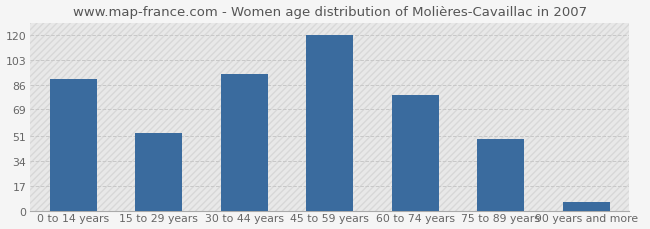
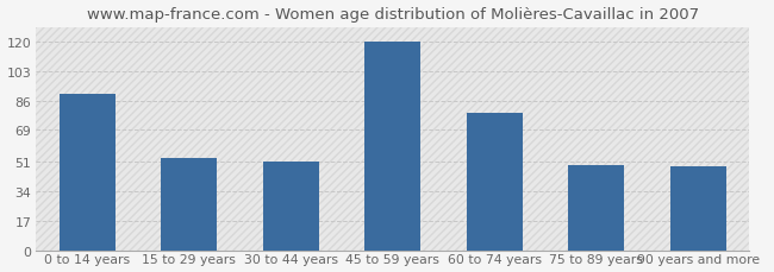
30 to 44 years: 93 -> 51
90 years and more: 6 -> 48
